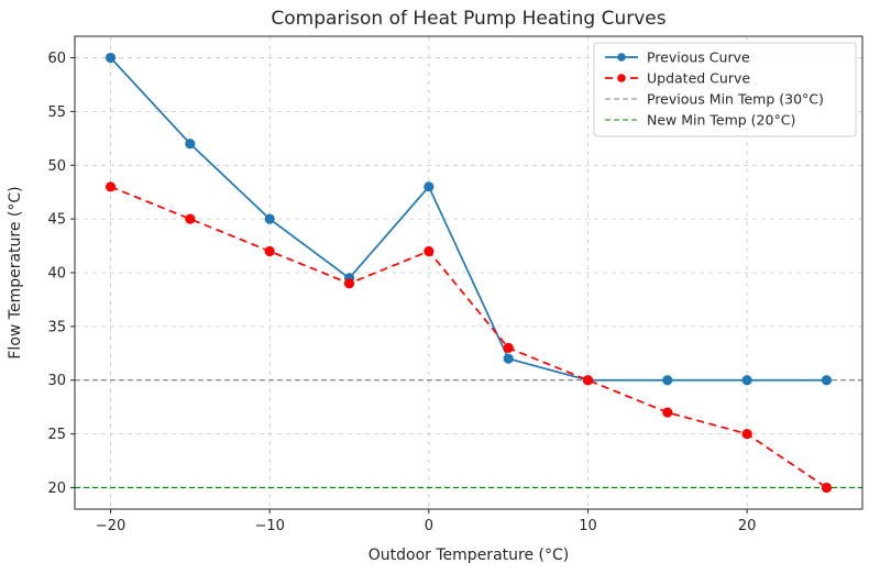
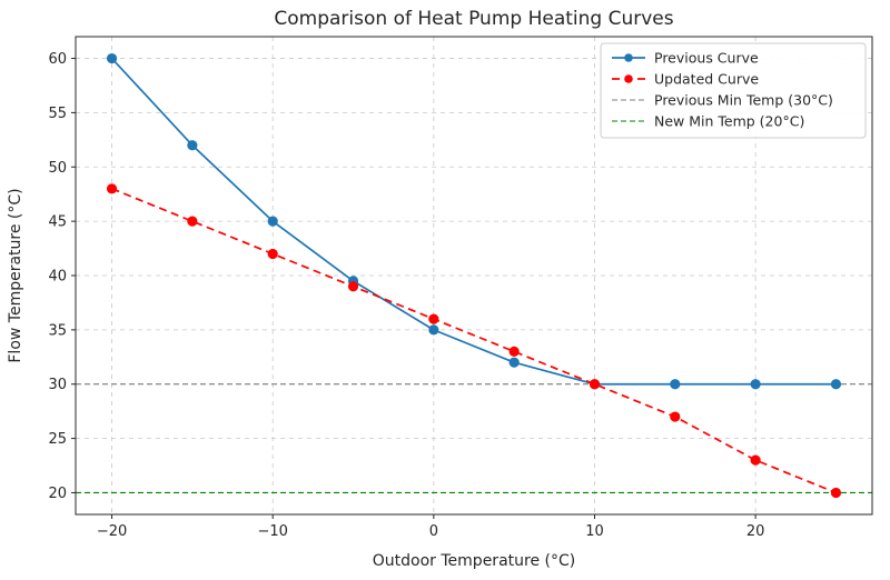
Previous Curve/0: 48 -> 35
Updated Curve/0: 42 -> 36
Updated Curve/20: 25 -> 23
